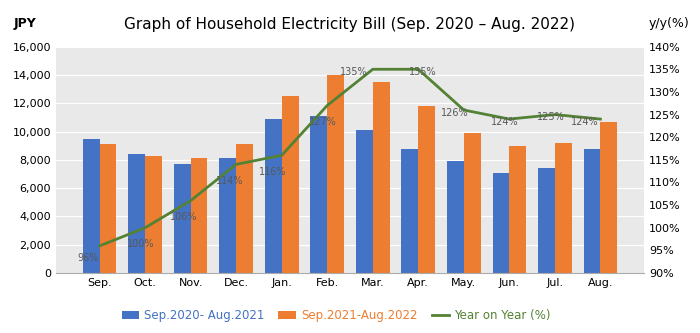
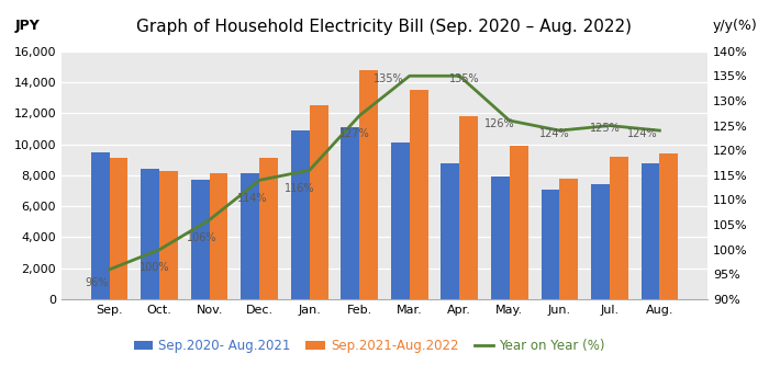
Sep.2021-Aug.2022/Feb.: 14,000 -> 14,800
Sep.2021-Aug.2022/Jun.: 9,000 -> 7,800
Sep.2021-Aug.2022/Aug.: 10,700 -> 9,400
